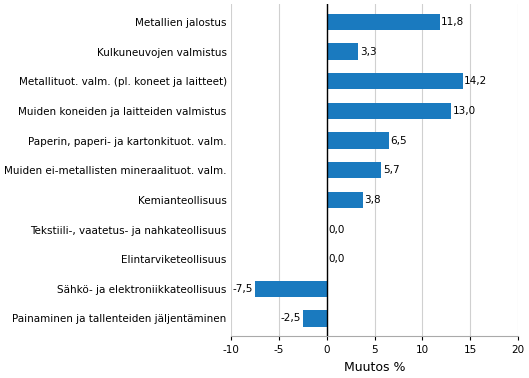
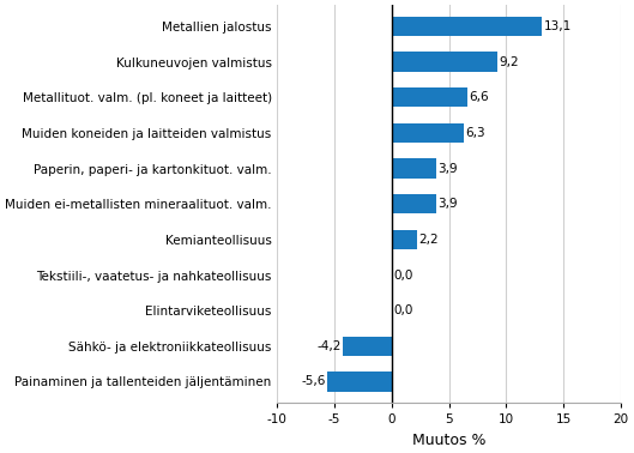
Metallien jalostus: 11,8 -> 13,1
Kulkuneuvojen valmistus: 3,3 -> 9,2
Metallituot. valm. (pl. koneet ja laitteet): 14,2 -> 6,6
Muiden koneiden ja laitteiden valmistus: 13,0 -> 6,3
Paperin, paperi- ja kartonkituot. valm.: 6,5 -> 3,9
Muiden ei-metallisten mineraalituot. valm.: 5,7 -> 3,9
Kemianteollisuus: 3,8 -> 2,2
Sähkö- ja elektroniikkateollisuus: -7,5 -> -4,2
Painaminen ja tallenteiden jäljentäminen: -2,5 -> -5,6
